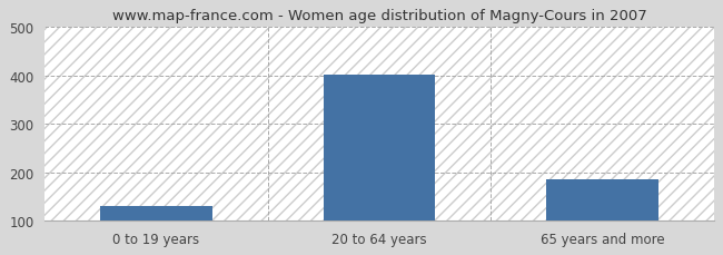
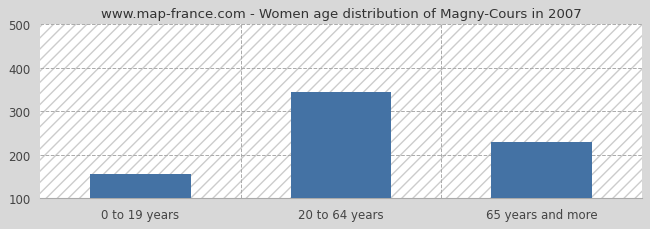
0 to 19 years: 130 -> 155
20 to 64 years: 401 -> 345
65 years and more: 186 -> 230
